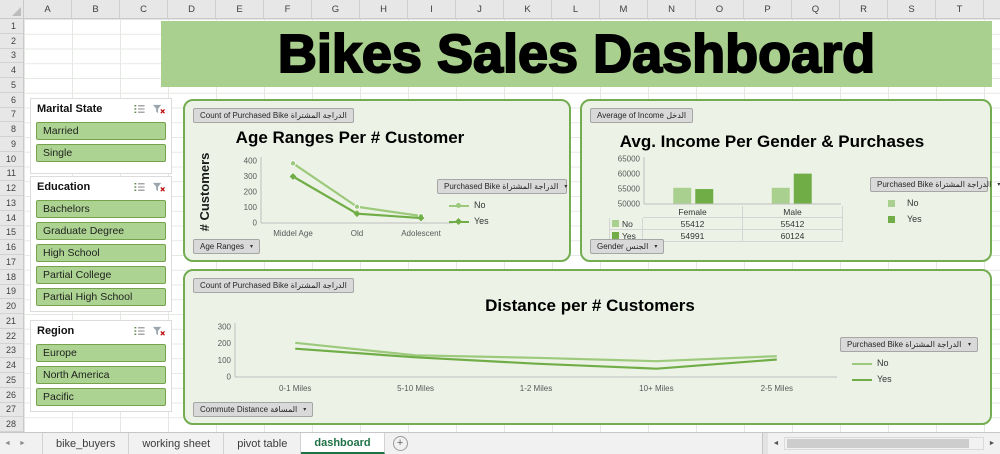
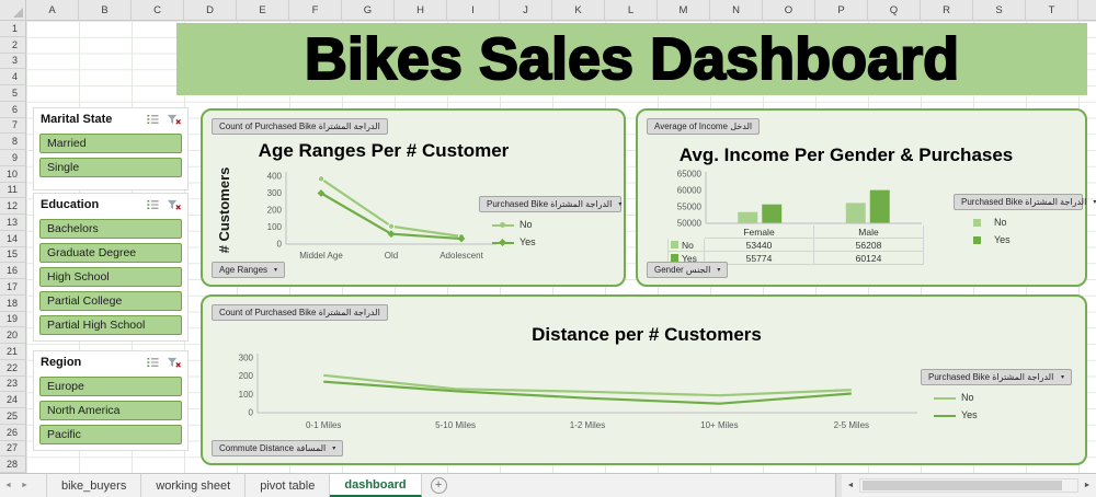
Avg. Income Per Gender & Purchases/No/Female: 55412 -> 53440
Avg. Income Per Gender & Purchases/Yes/Female: 54991 -> 55774
Avg. Income Per Gender & Purchases/No/Male: 55412 -> 56208
